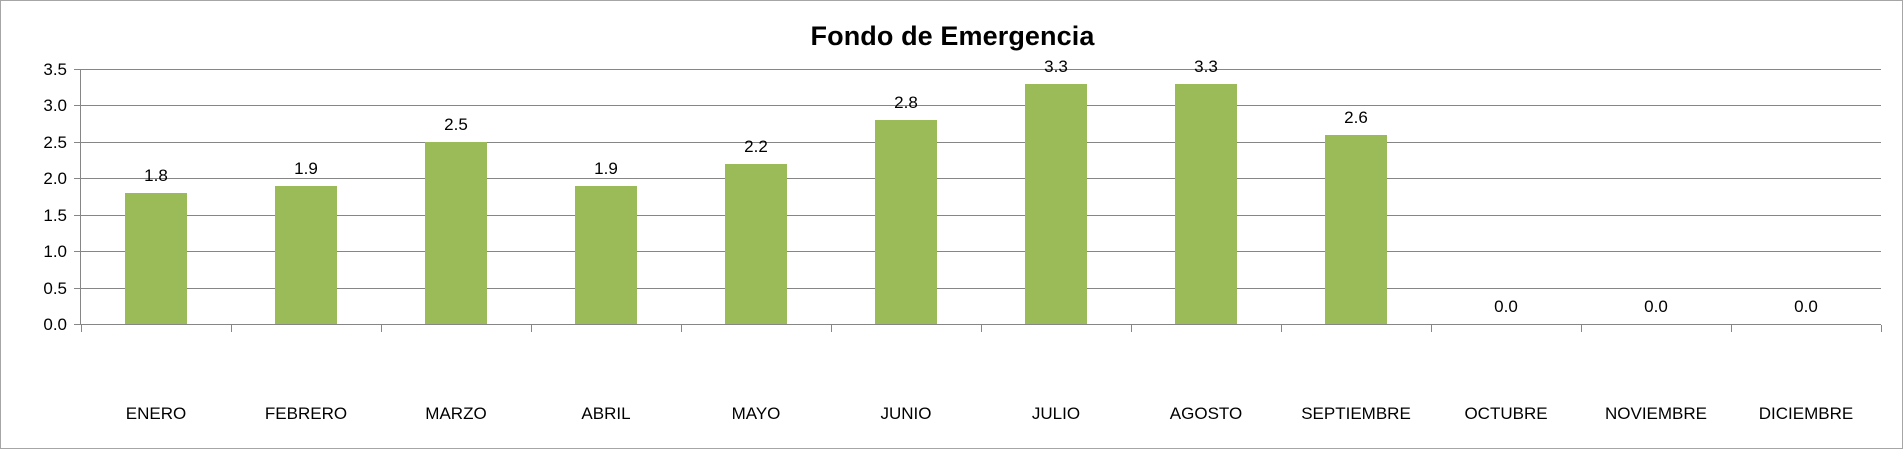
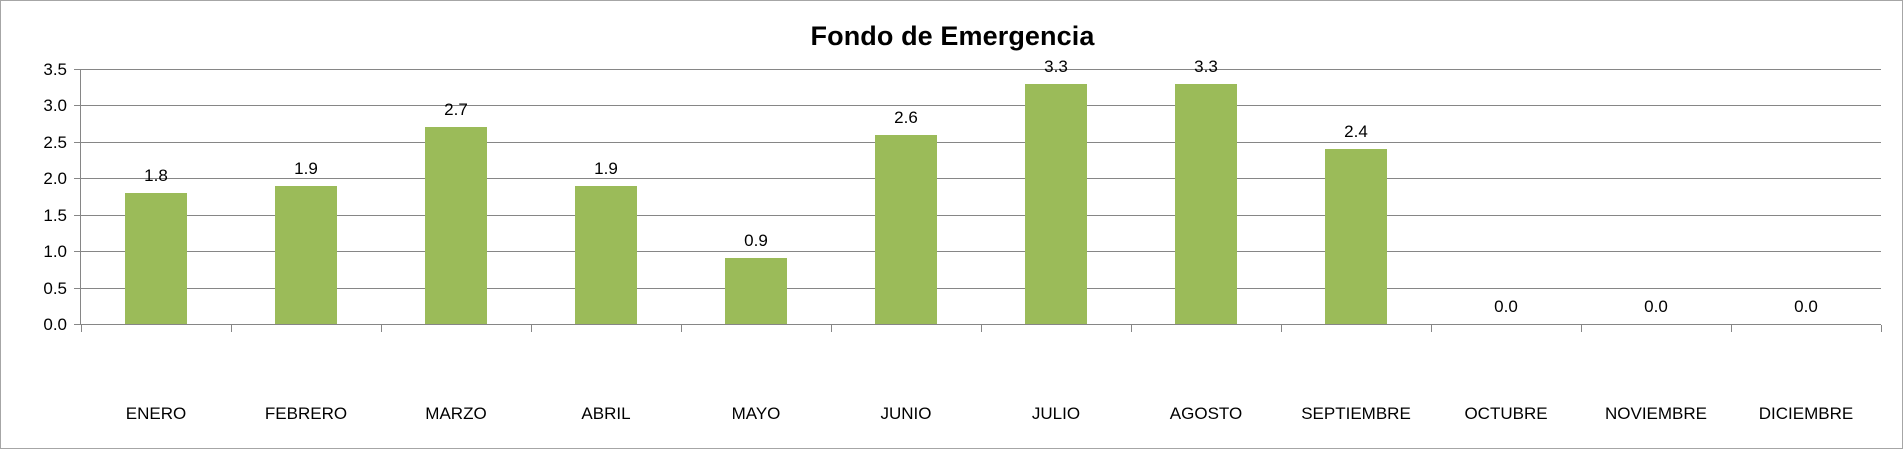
MARZO: 2.5 -> 2.7
MAYO: 2.2 -> 0.9
JUNIO: 2.8 -> 2.6
SEPTIEMBRE: 2.6 -> 2.4
